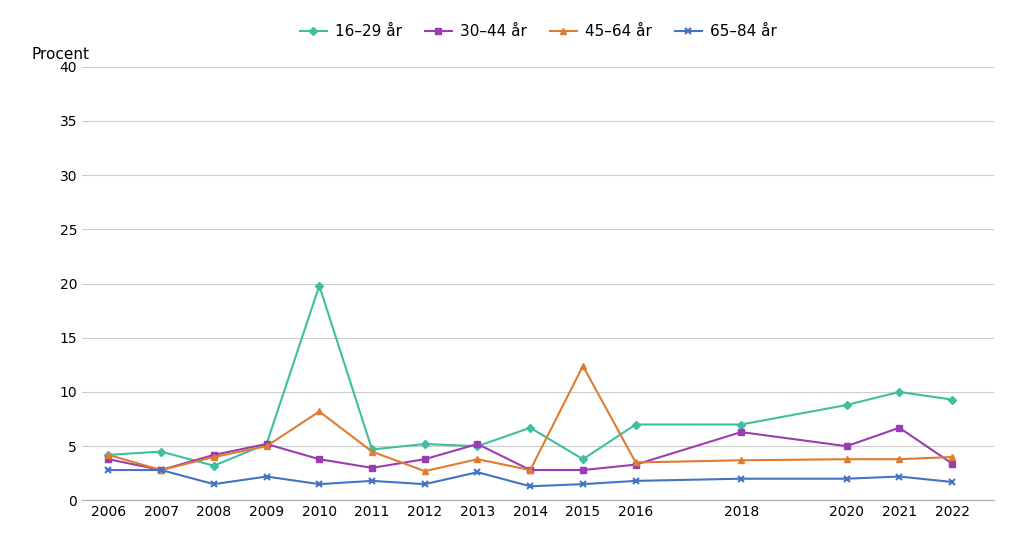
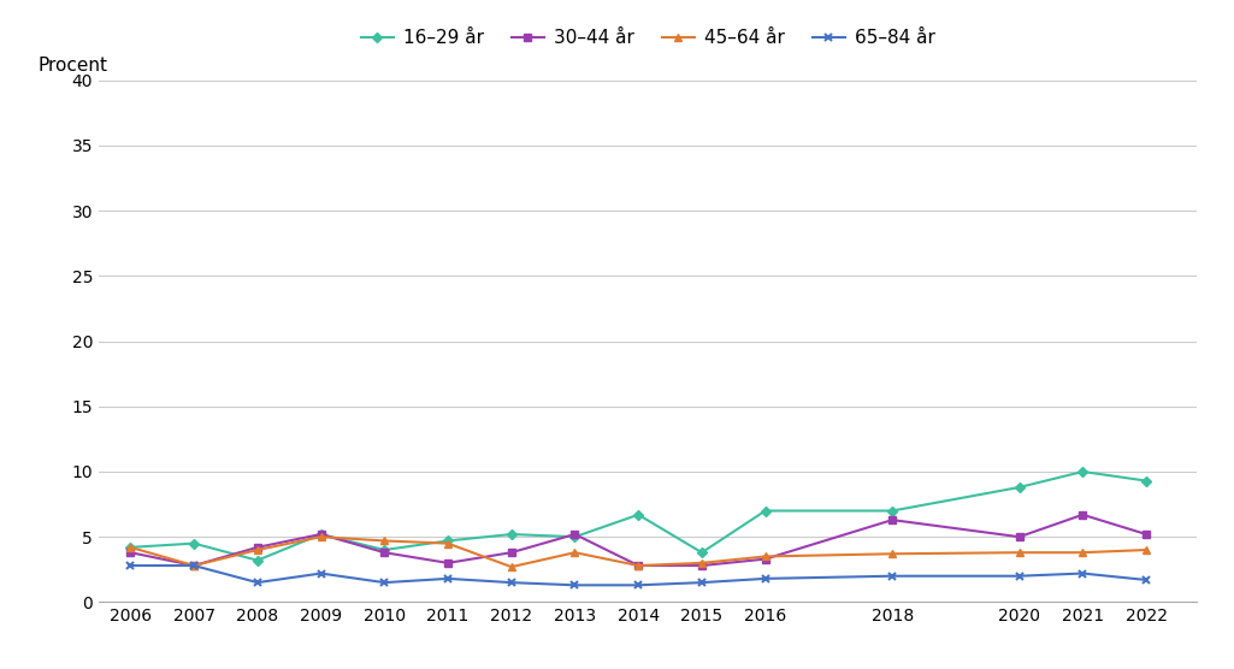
16–29 år/2010: 19.8 -> 4.0
45–64 år/2010: 8.2 -> 4.7
65–84 år/2013: 2.6 -> 1.3
45–64 år/2015: 12.4 -> 3.0
30–44 år/2022: 3.4 -> 5.2
